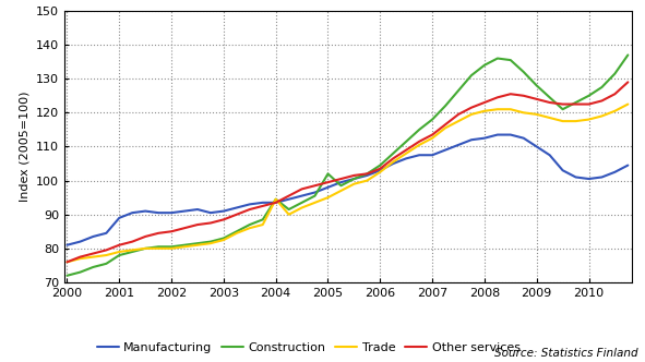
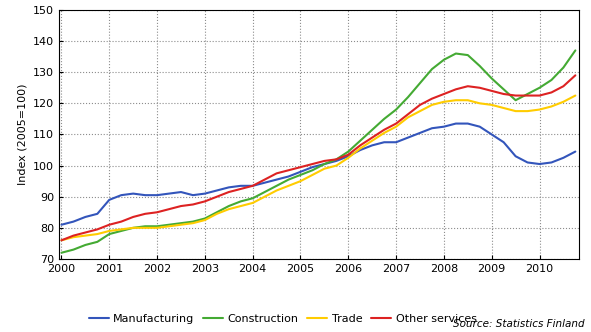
Construction/2004: 94.5 -> 89.5
Trade/2004: 94.5 -> 88.0
Construction/2005: 102.0 -> 97.0
